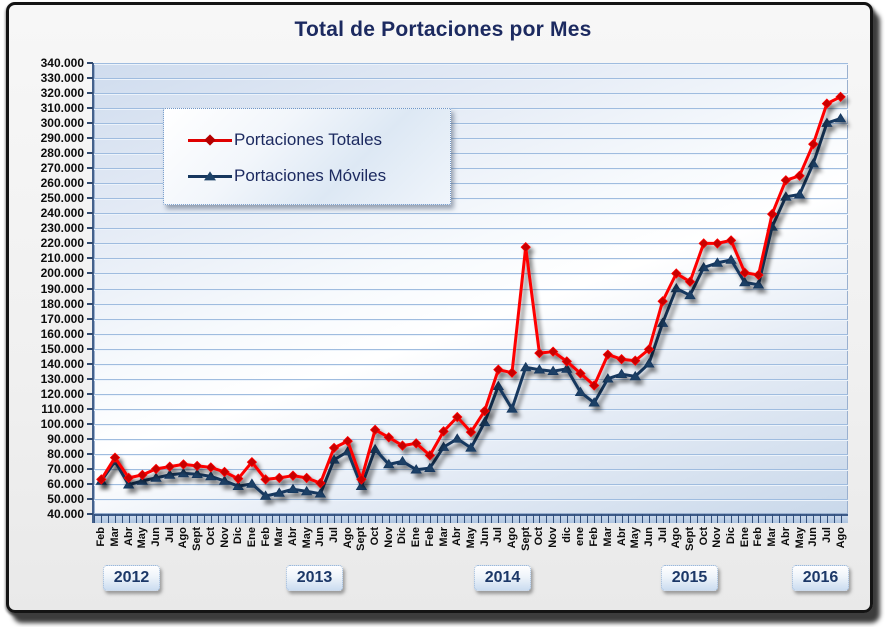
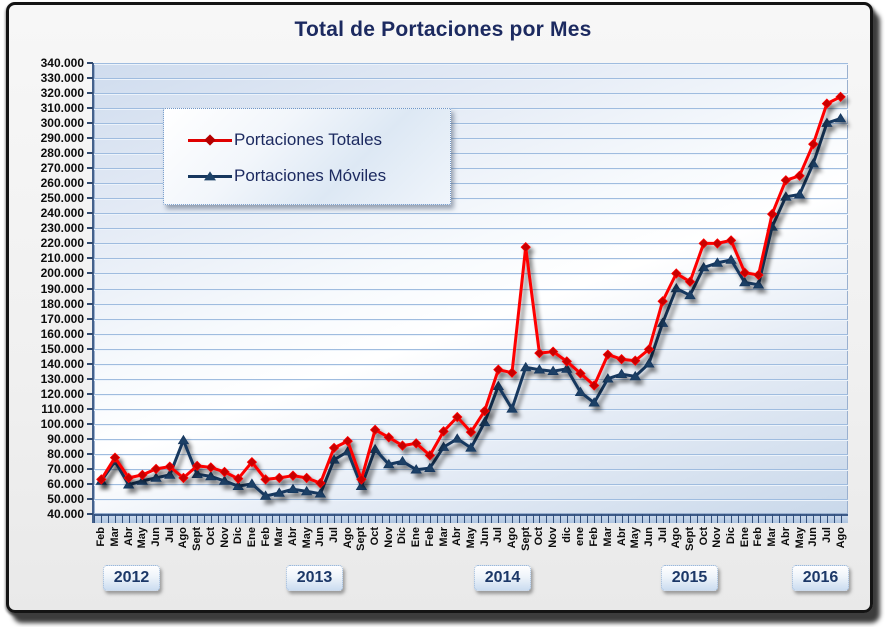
Portaciones Totales/Ago 2012: 73000 -> 64000
Portaciones Móviles/Ago 2012: 67000 -> 89000
